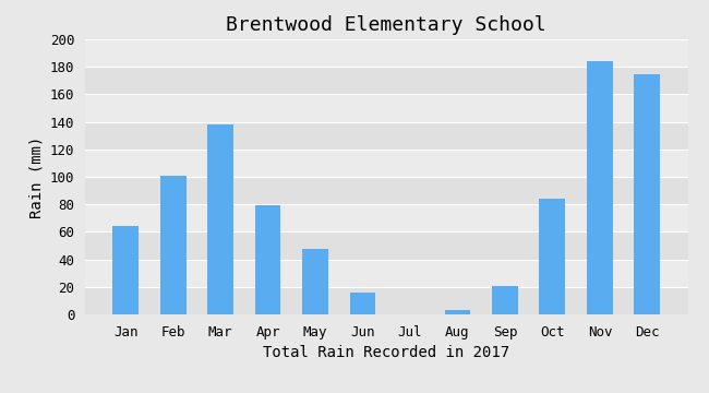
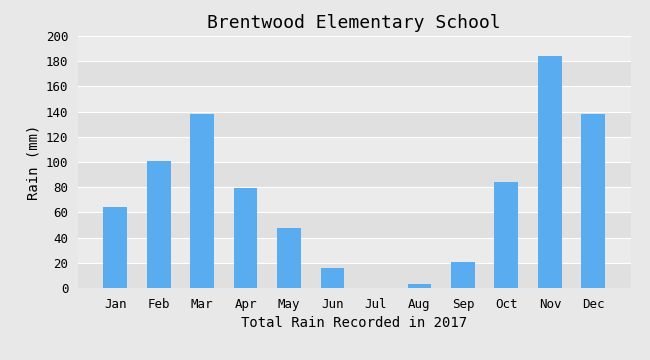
Dec: 175 -> 138
